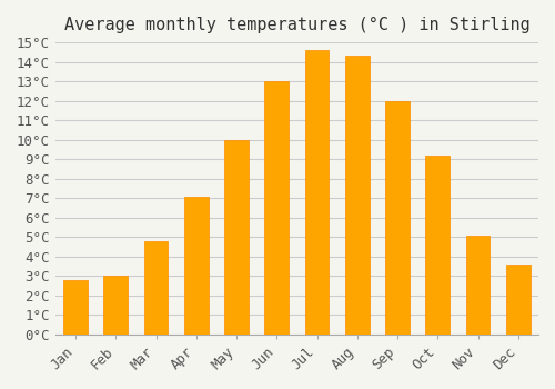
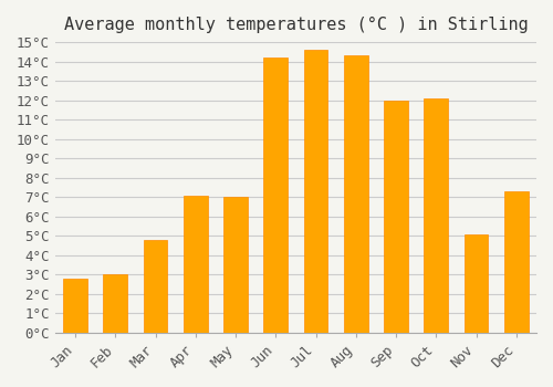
May: 10.0°C -> 7.0°C
Jun: 13.0°C -> 14.2°C
Oct: 9.2°C -> 12.1°C
Dec: 3.6°C -> 7.3°C
